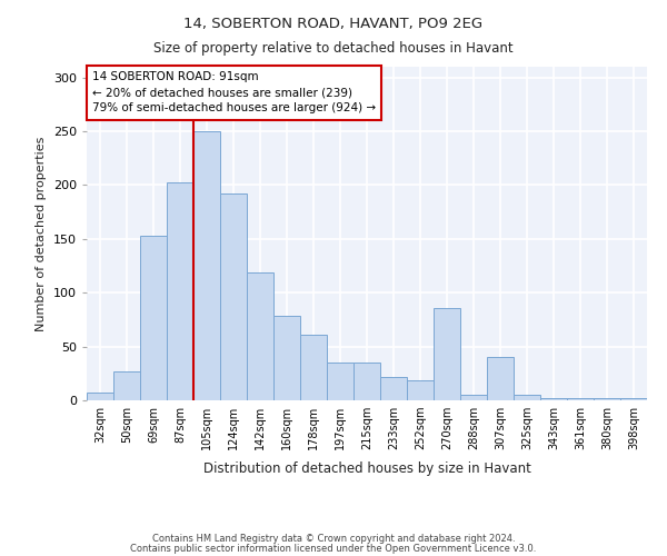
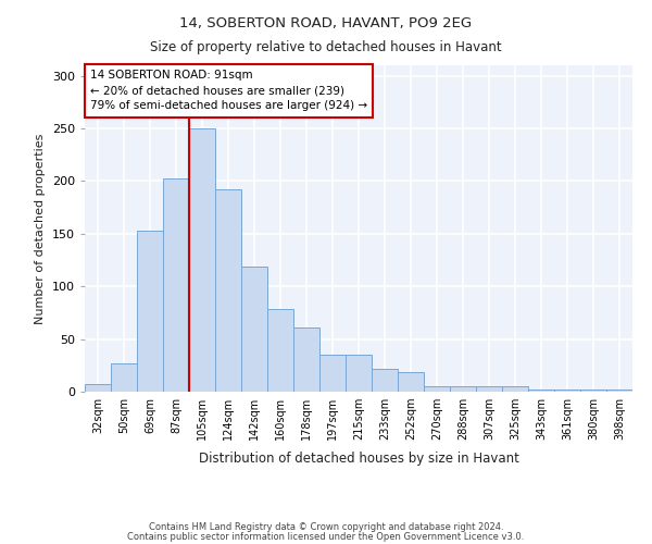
270sqm: 86 -> 5
307sqm: 40 -> 5
